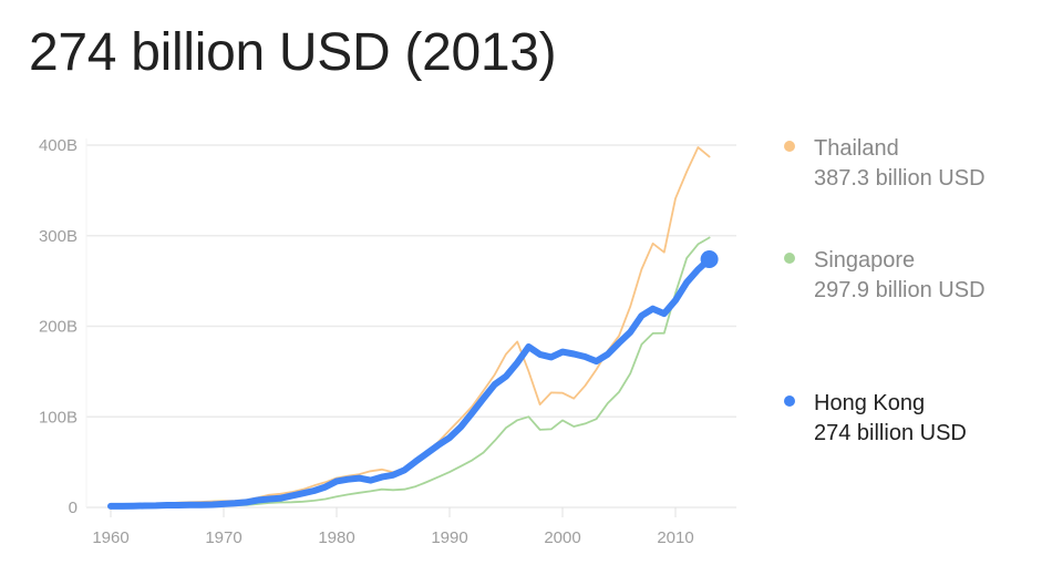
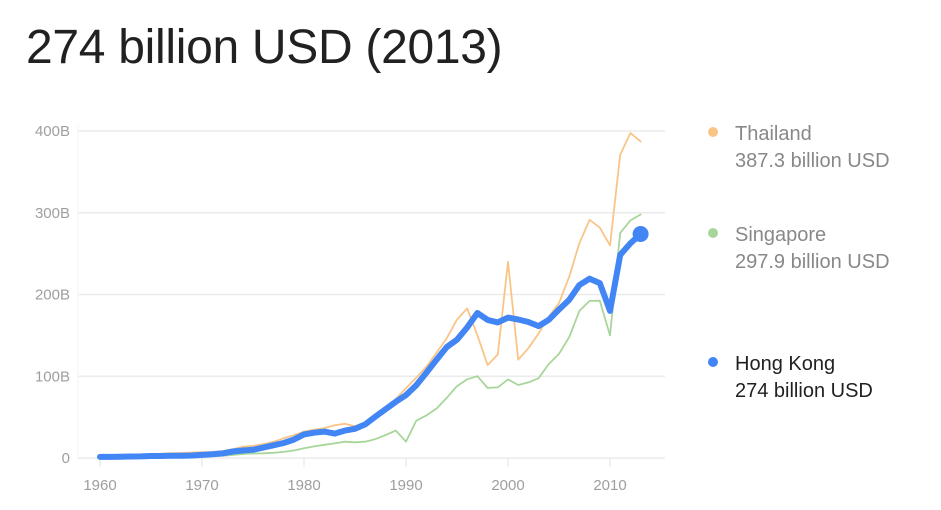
Singapore/1990: 40B -> 20B
Thailand/2000: 130B -> 240B
Thailand/2010: 340B -> 260B
Singapore/2010: 240B -> 150B
Hong Kong/2010: 230B -> 180B
